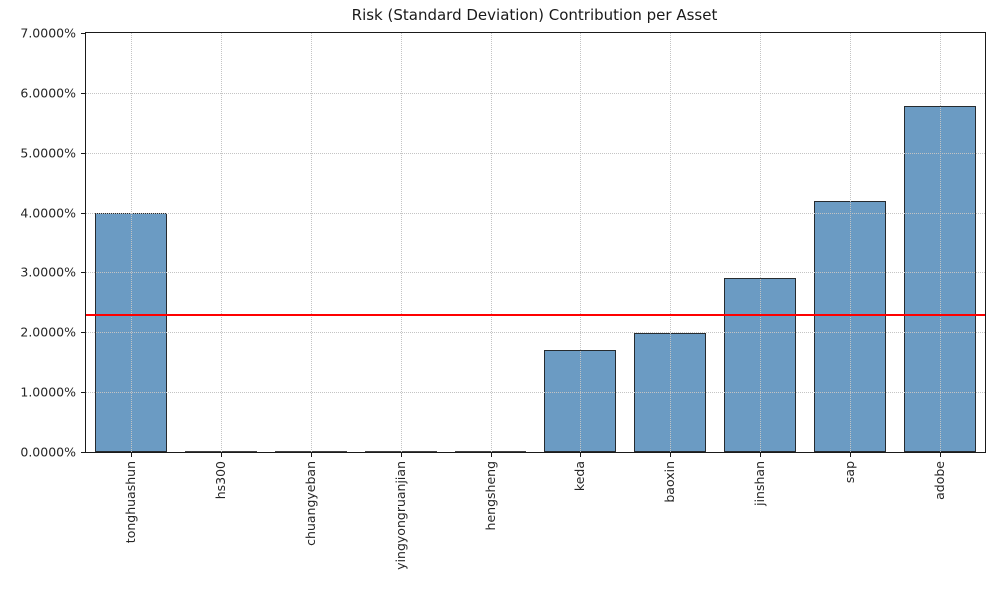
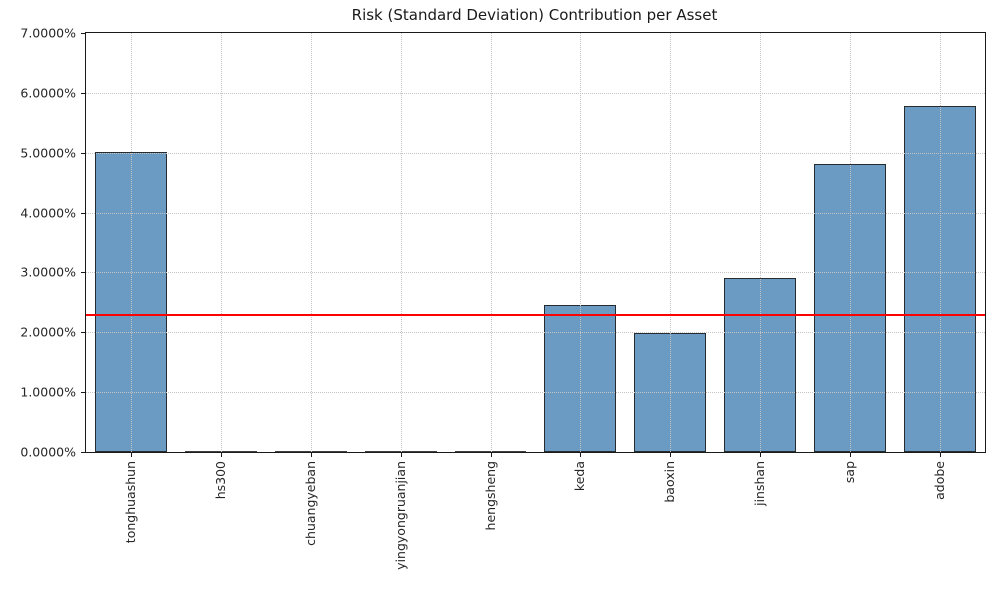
tonghuashun: 4.0% -> 5.0%
keda: 1.7% -> 2.5%
sap: 4.2% -> 4.8%
